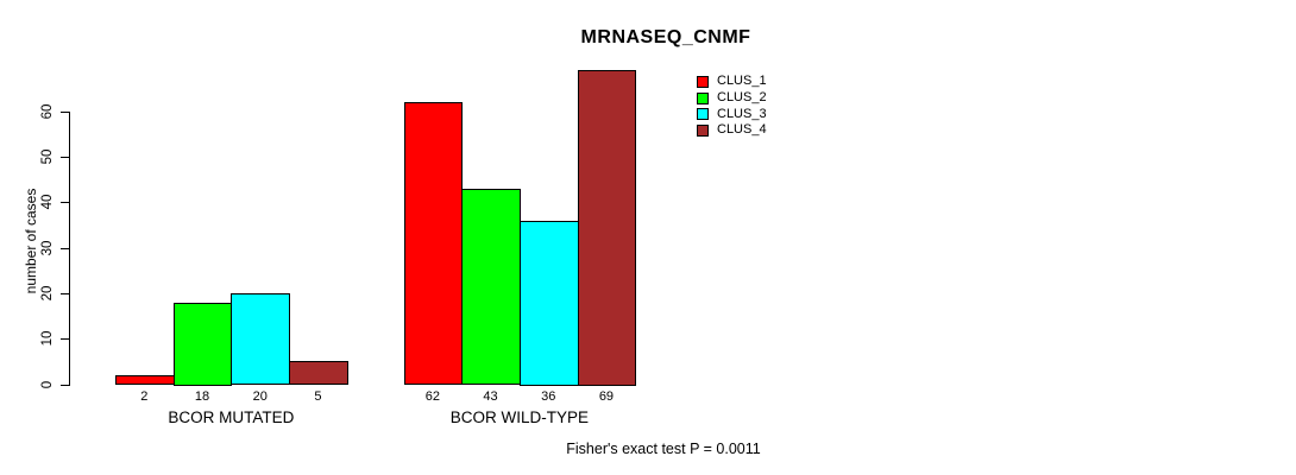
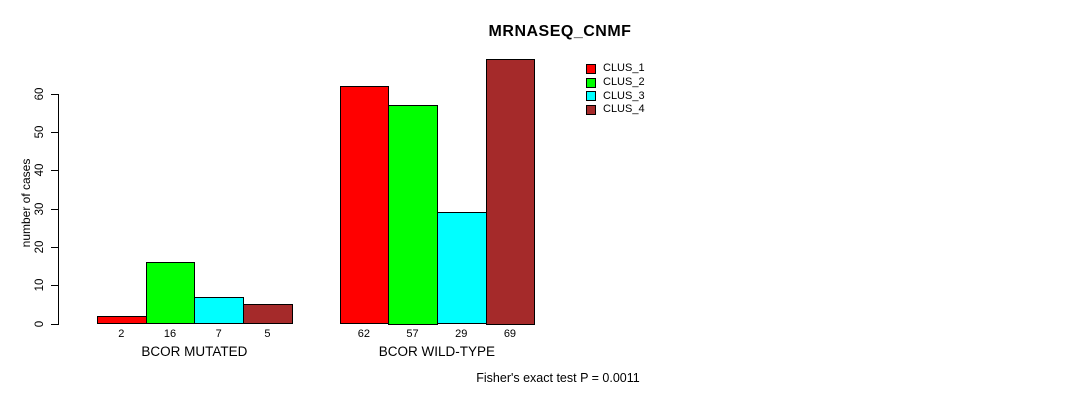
CLUS_2/BCOR MUTATED: 18 -> 16
CLUS_3/BCOR MUTATED: 20 -> 7
CLUS_2/BCOR WILD-TYPE: 43 -> 57
CLUS_3/BCOR WILD-TYPE: 36 -> 29
